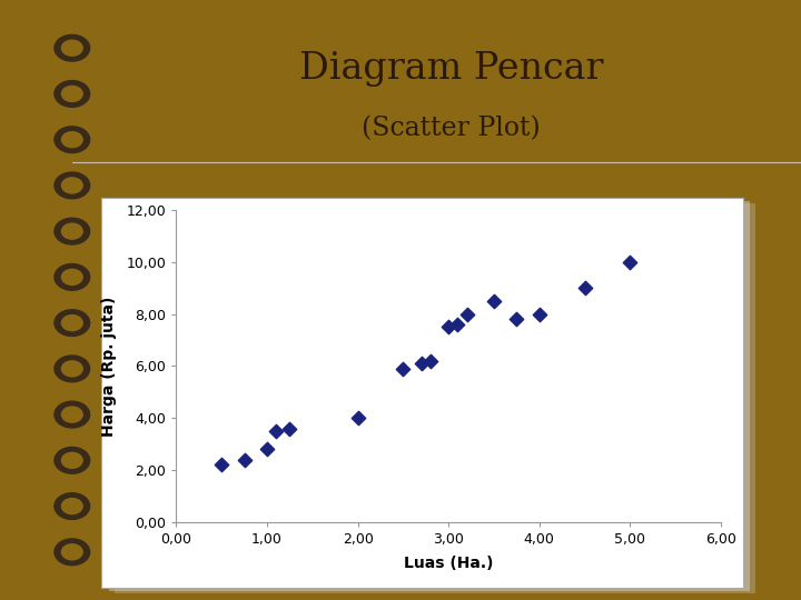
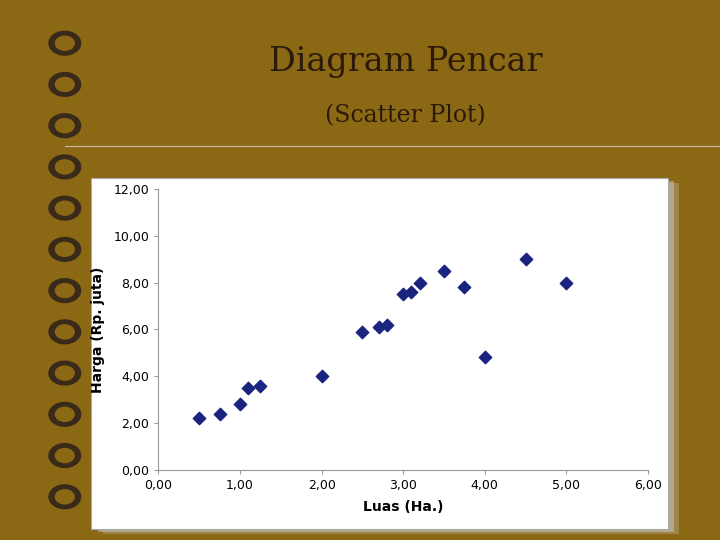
4,00: 8,0 -> 4,8
5,00: 10,0 -> 8,0
